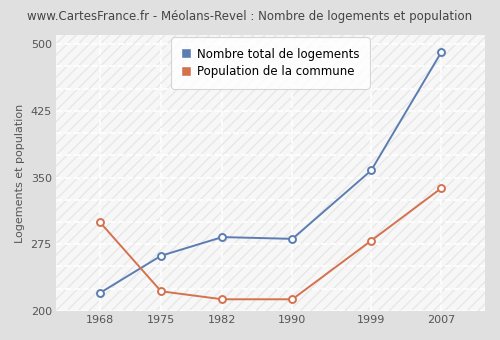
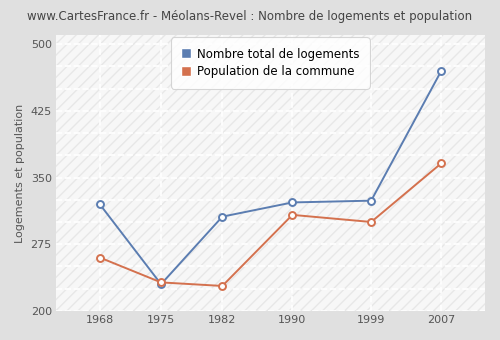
Nombre total de logements/1968: 220 -> 320
Population de la commune/1968: 300 -> 260
Nombre total de logements/1975: 262 -> 230
Population de la commune/1975: 222 -> 232
Nombre total de logements/1982: 283 -> 306
Population de la commune/1982: 213 -> 228
Nombre total de logements/1990: 281 -> 322
Population de la commune/1990: 213 -> 308
Nombre total de logements/1999: 358 -> 324
Population de la commune/1999: 279 -> 300
Nombre total de logements/2007: 491 -> 470
Population de la commune/2007: 338 -> 366
